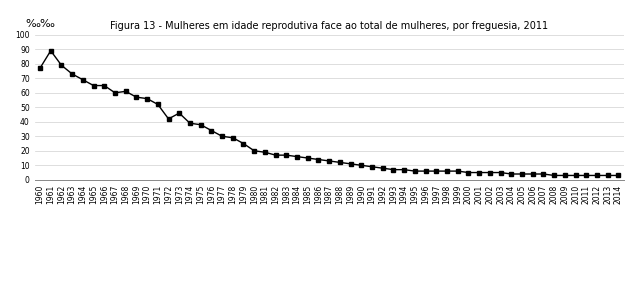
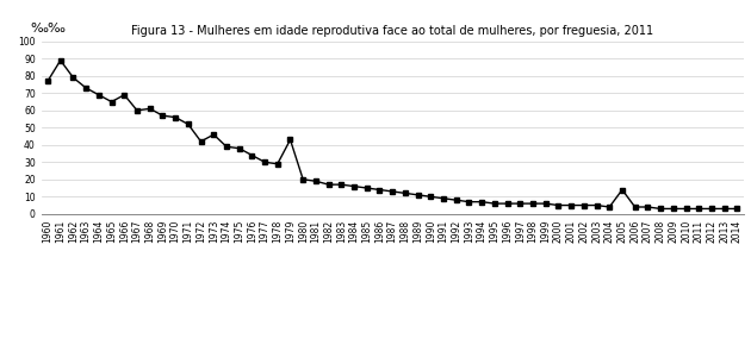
1966: 65 -> 69
1979: 25 -> 43
2005: 4 -> 14
